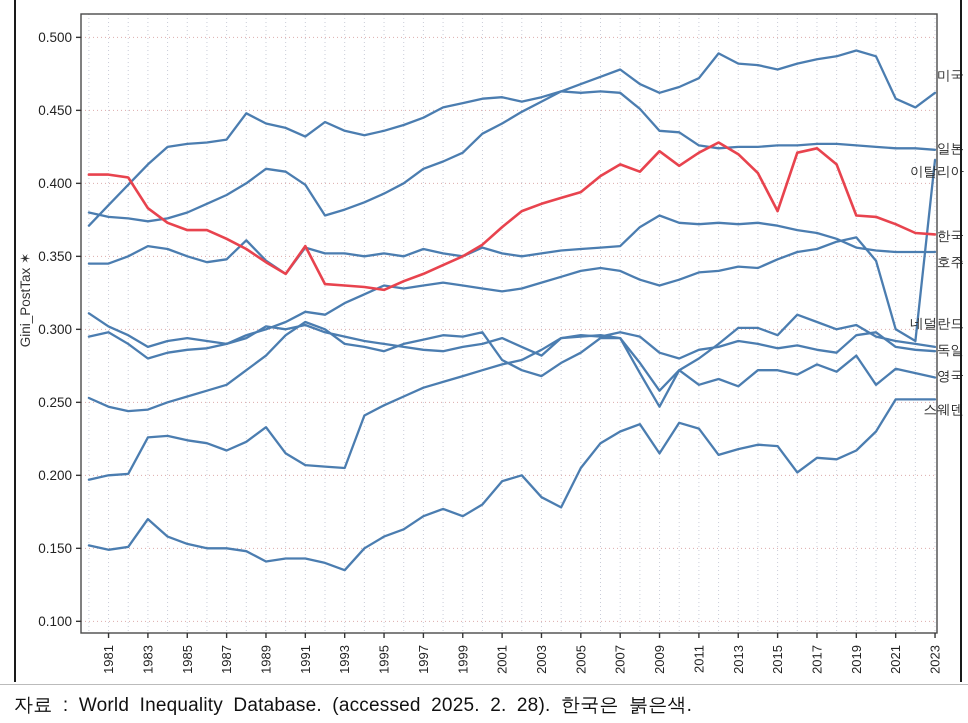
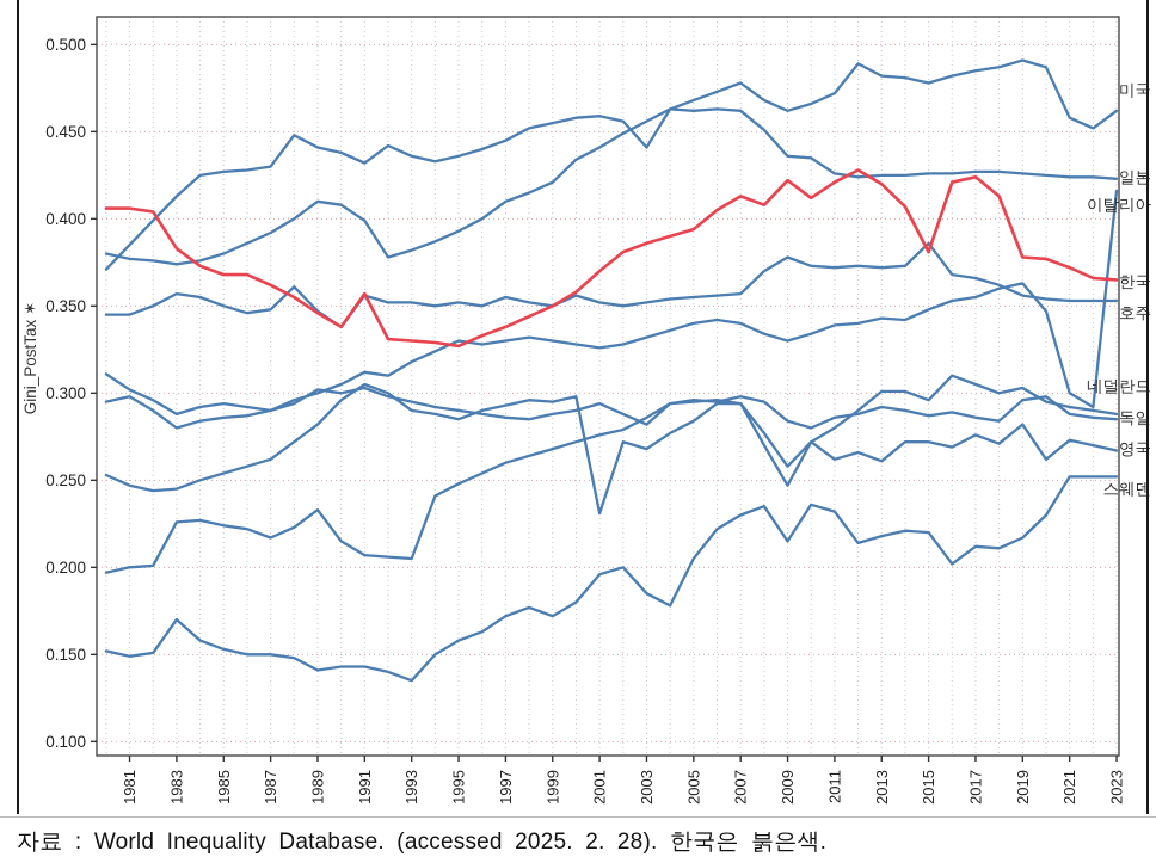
영국/2001: 0.279 -> 0.231
일본/2003: 0.459 -> 0.441
호주/2015: 0.371 -> 0.386
